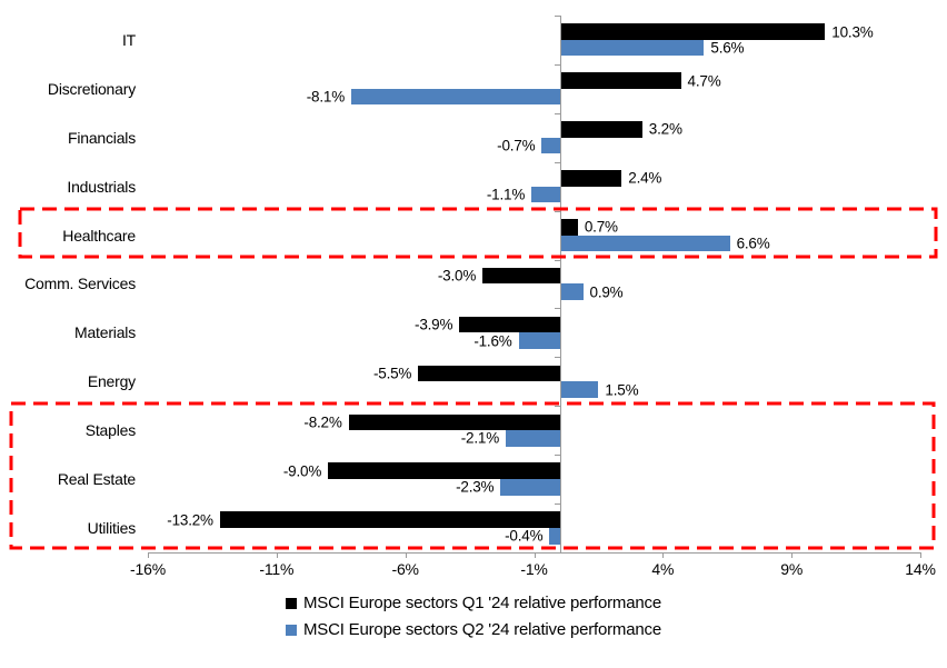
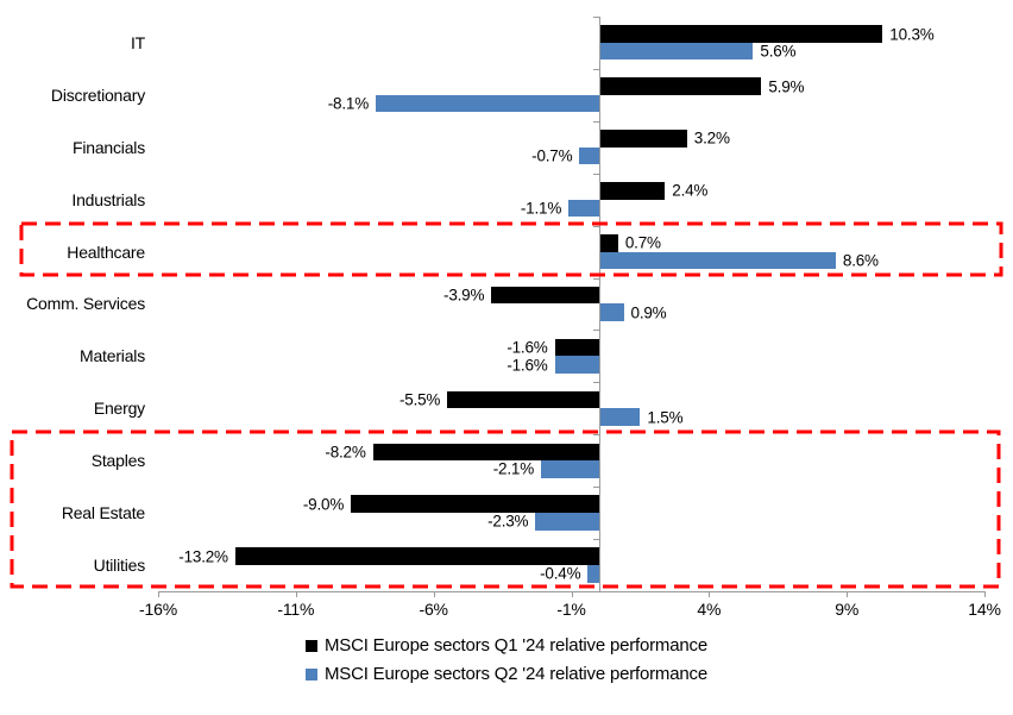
MSCI Europe sectors Q1 '24 relative performance/Discretionary: 4.7% -> 5.9%
MSCI Europe sectors Q2 '24 relative performance/Healthcare: 6.6% -> 8.6%
MSCI Europe sectors Q1 '24 relative performance/Comm. Services: -3.0% -> -3.9%
MSCI Europe sectors Q1 '24 relative performance/Materials: -3.9% -> -1.6%
